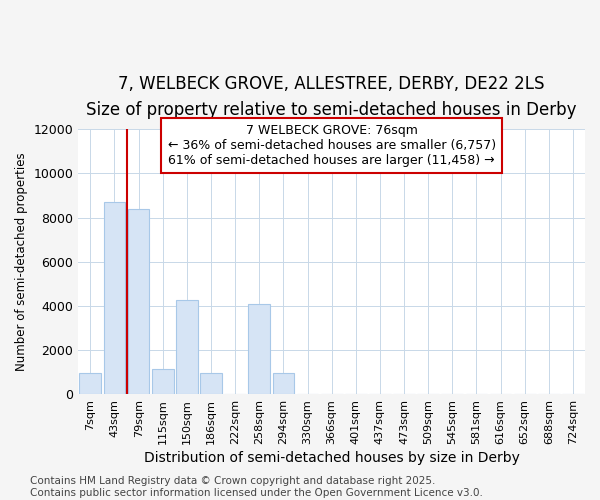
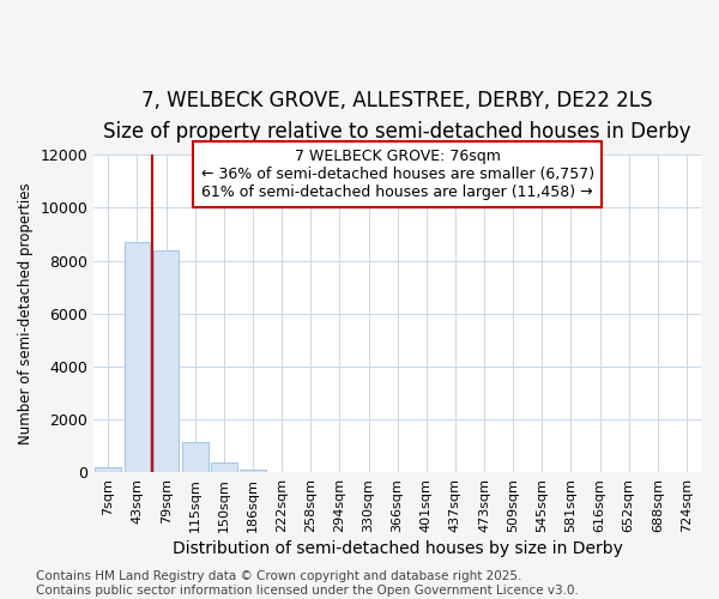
7sqm: 950 -> 200
150sqm: 4250 -> 350
186sqm: 950 -> 100
258sqm: 4100 -> 0
294sqm: 950 -> 0
